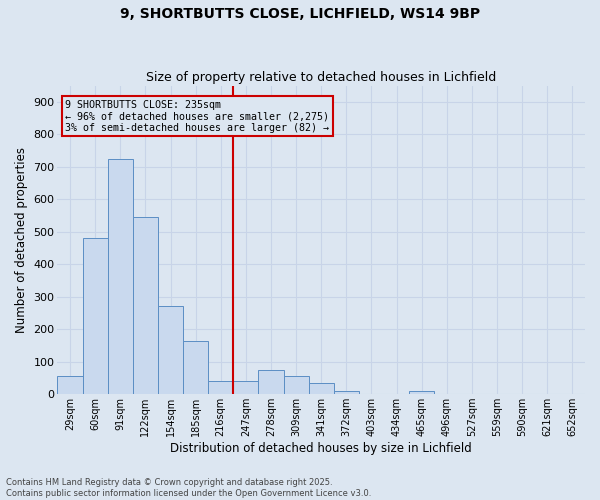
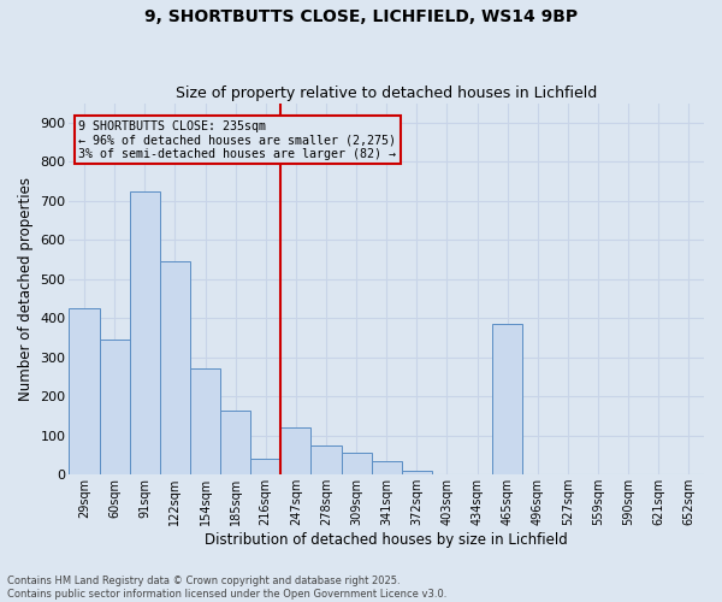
29sqm: 55 -> 425
60sqm: 480 -> 345
247sqm: 40 -> 120
465sqm: 10 -> 385
